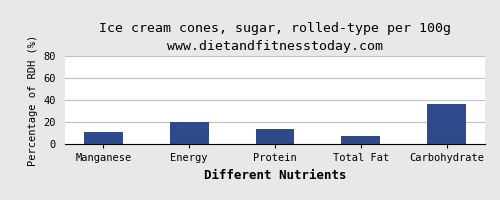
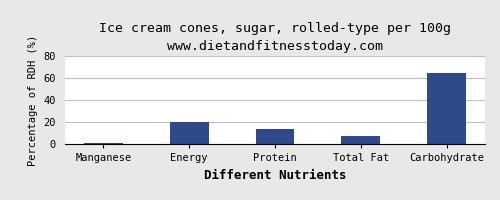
Manganese: 11 -> 0
Carbohydrate: 36 -> 65
